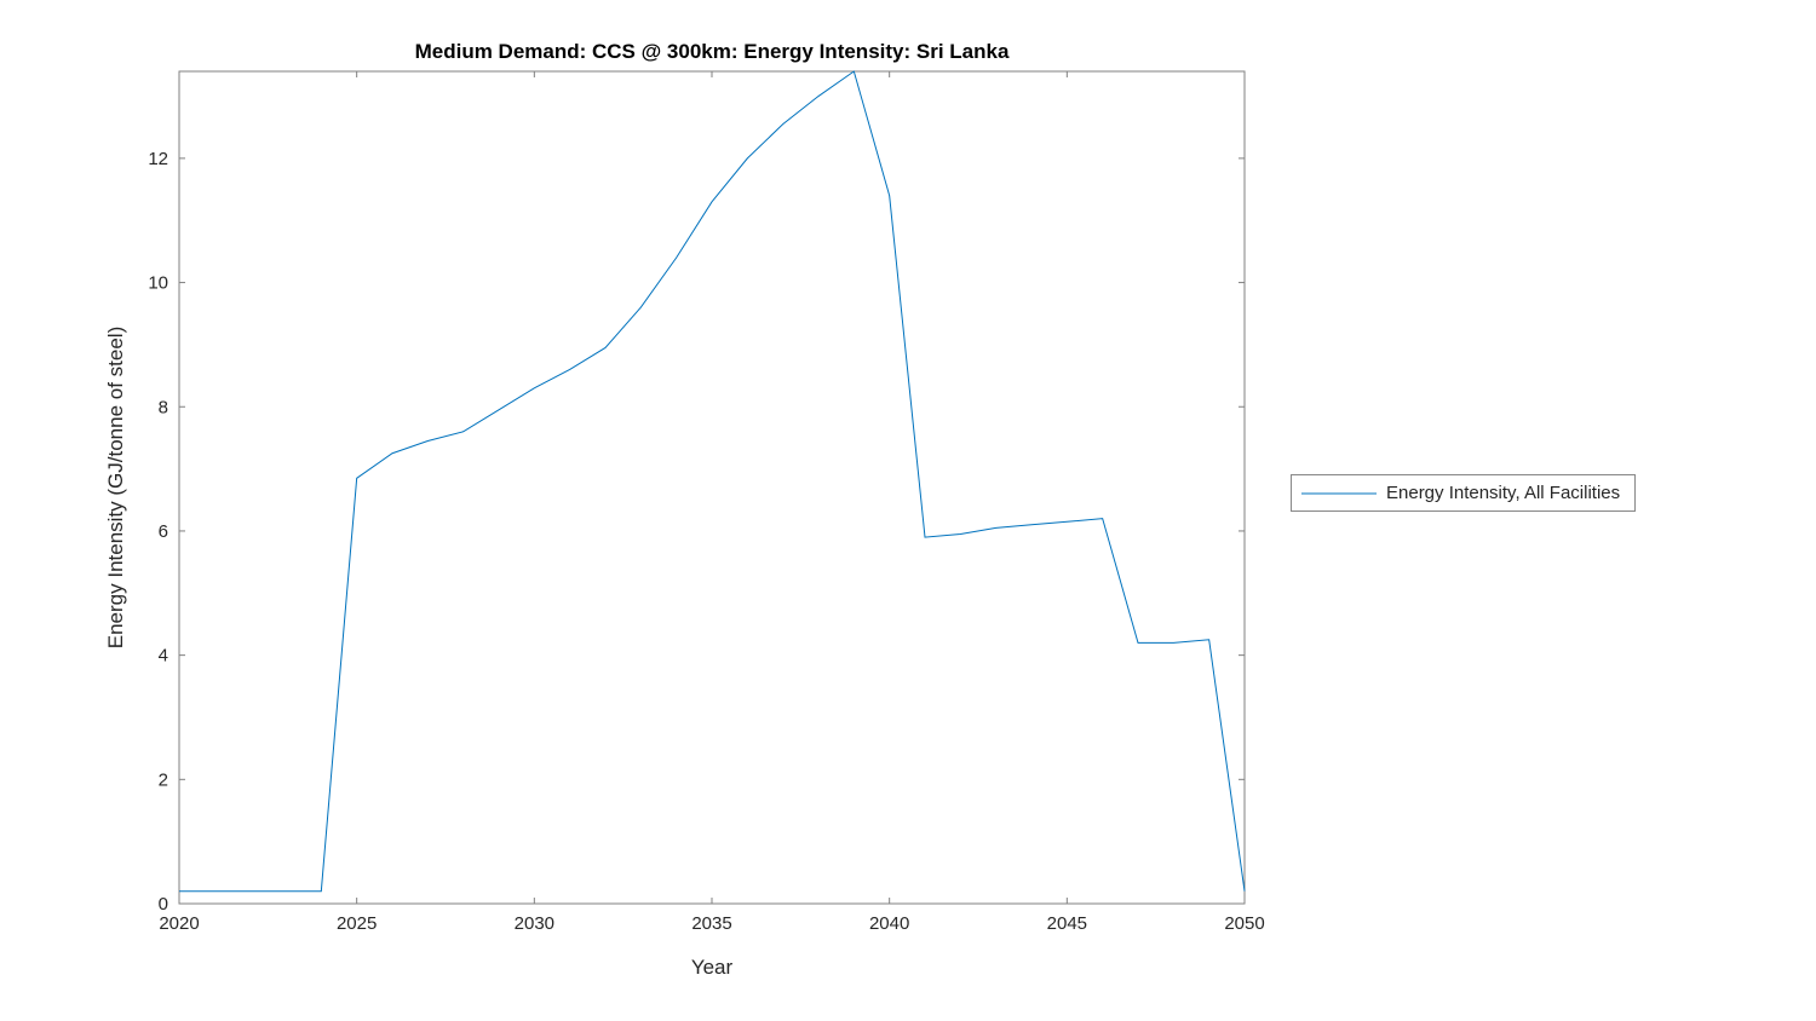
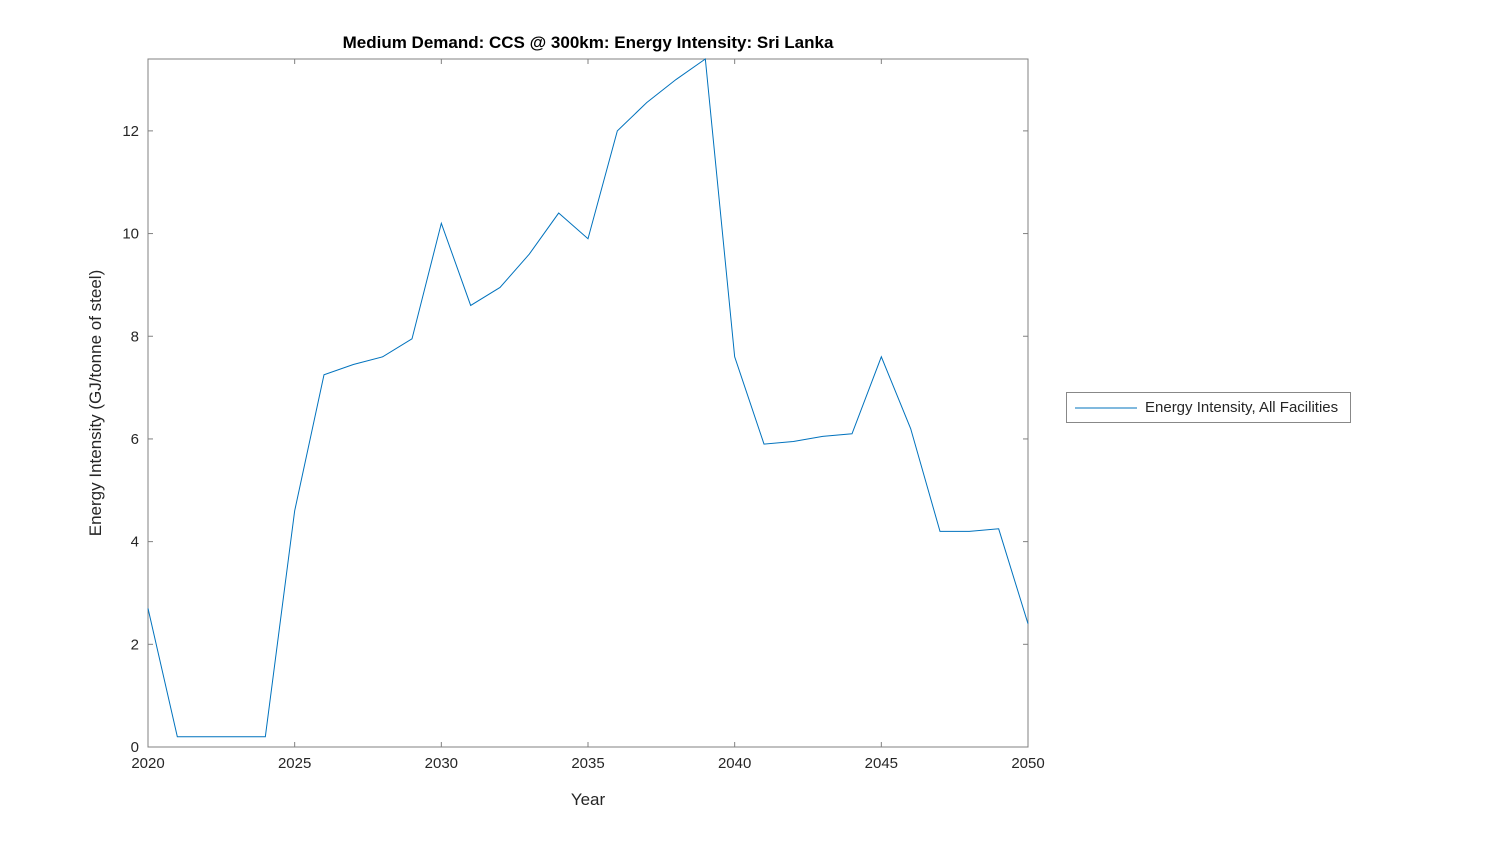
2020: 0.2 -> 2.7
2025: 6.8 -> 4.6
2030: 8.3 -> 10.2
2035: 11.3 -> 9.9
2040: 11.4 -> 7.6
2045: 6.2 -> 7.6
2050: 0.2 -> 2.4
